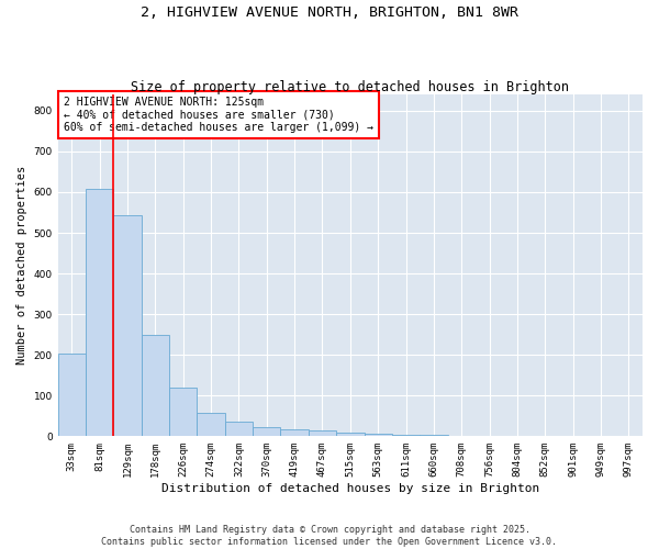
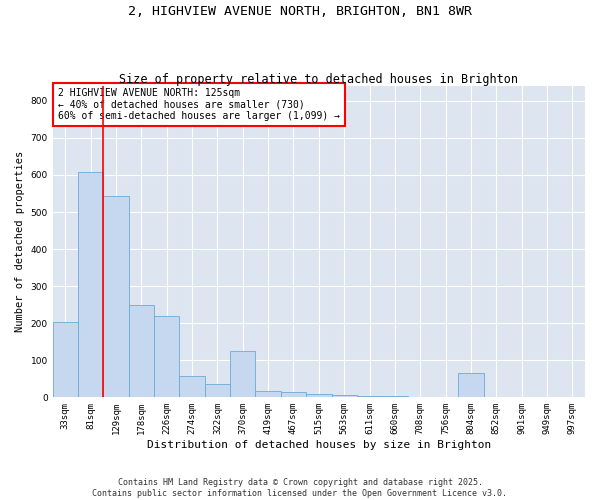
226sqm: 120 -> 220
370sqm: 22 -> 125
804sqm: 1 -> 65
